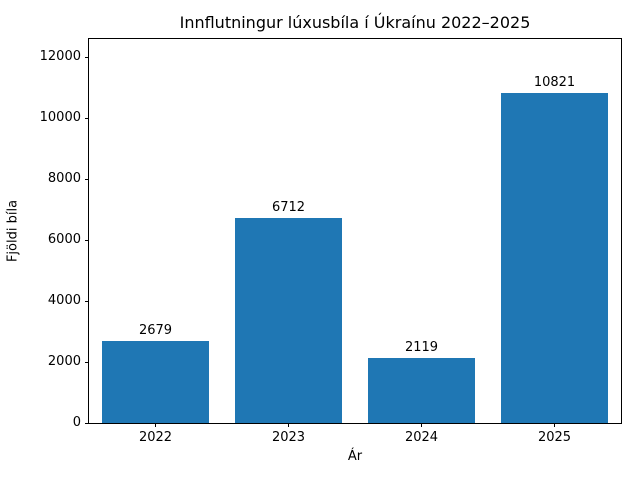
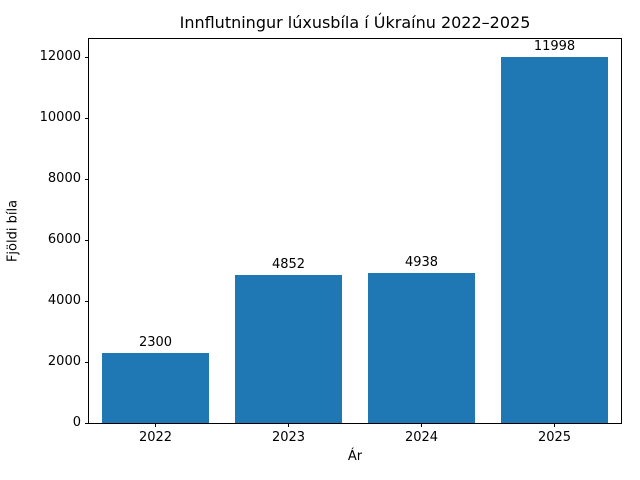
2022: 2679 -> 2300
2023: 6712 -> 4852
2024: 2119 -> 4938
2025: 10821 -> 11998
